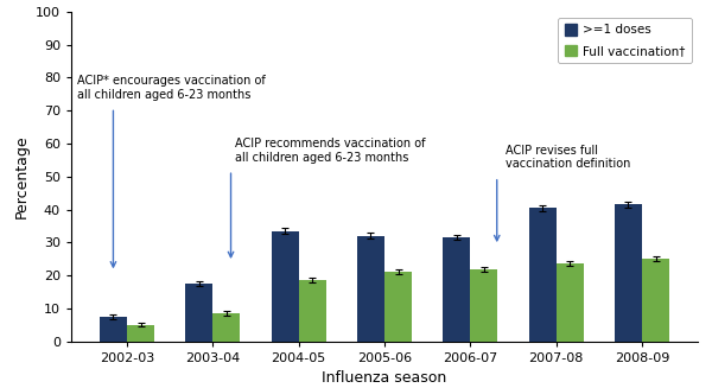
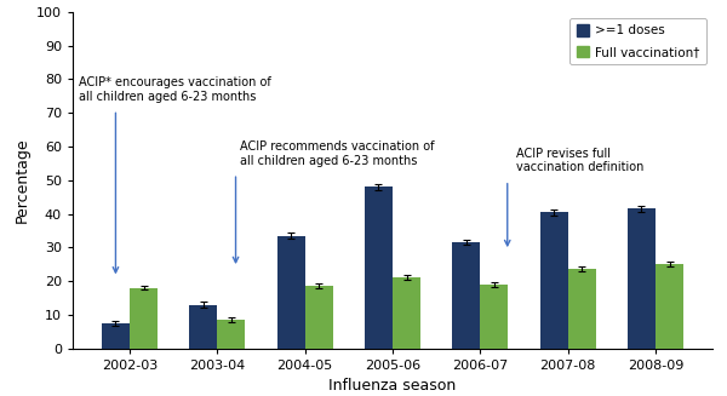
Full vaccination†/2002-03: 5.0 -> 18.0
>=1 doses/2003-04: 17.5 -> 13.0
>=1 doses/2005-06: 32.0 -> 48.0
Full vaccination†/2006-07: 22.0 -> 19.0
